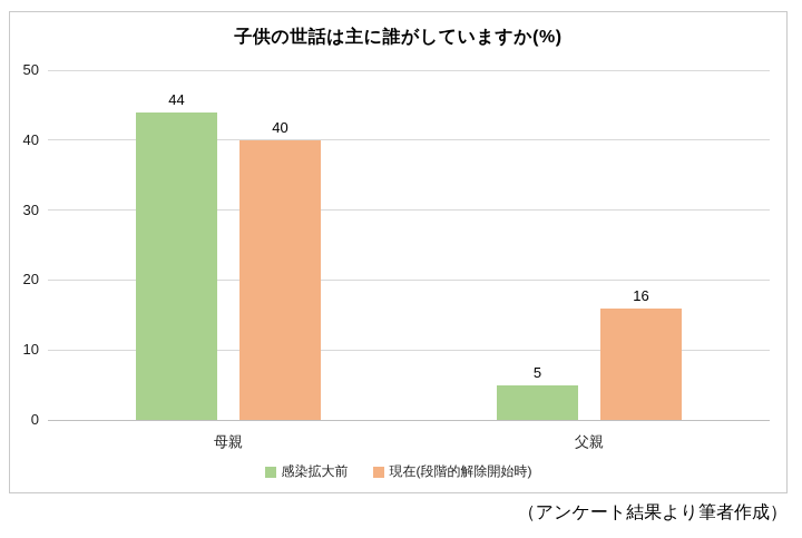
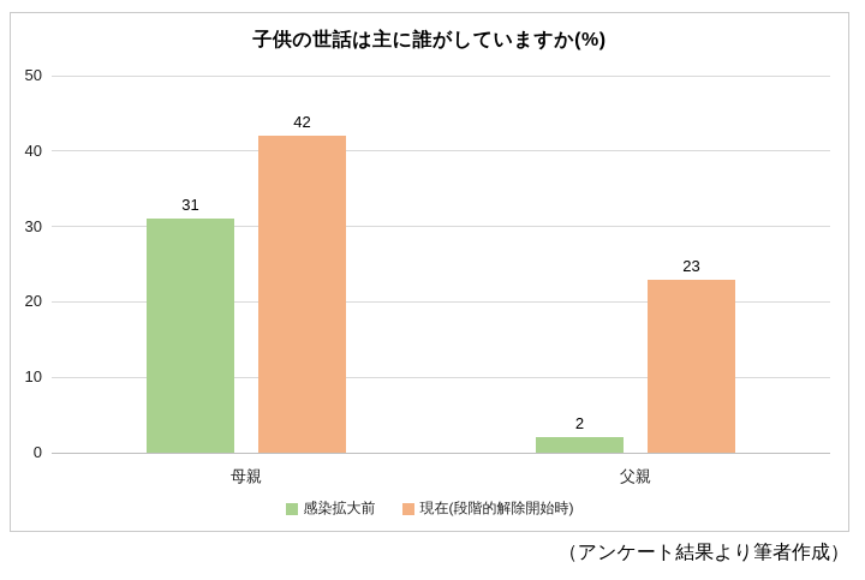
感染拡大前/母親: 44 -> 31
現在(段階的解除開始時)/母親: 40 -> 42
感染拡大前/父親: 5 -> 2
現在(段階的解除開始時)/父親: 16 -> 23
